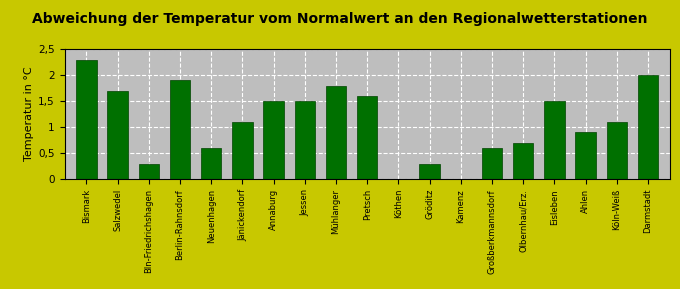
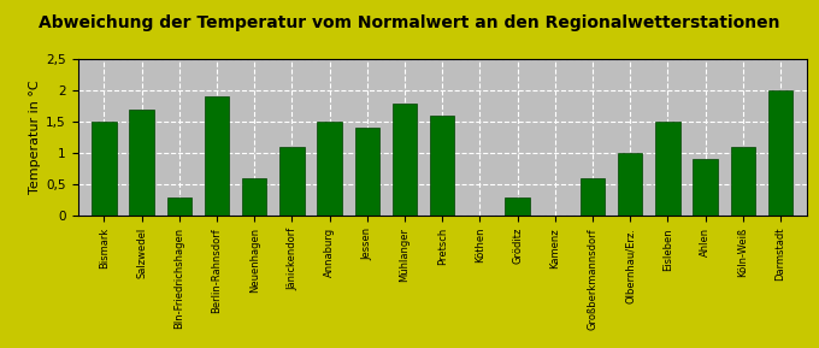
Bismark: 2,3 -> 1,5
Jessen: 1,5 -> 1,4
Olbernhau/Erz.: 0,7 -> 1,0
